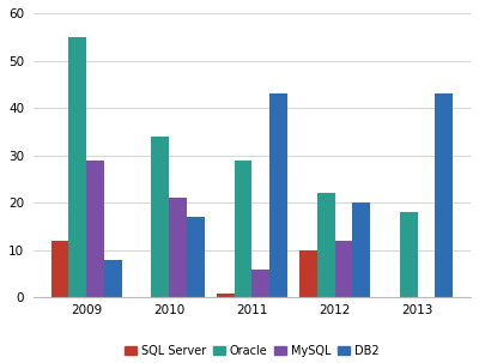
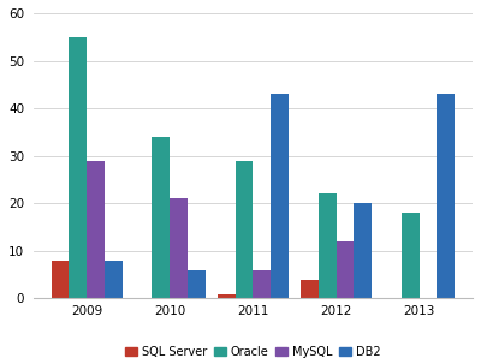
SQL Server/2009: 12 -> 8
DB2/2010: 17 -> 6
SQL Server/2012: 10 -> 4
